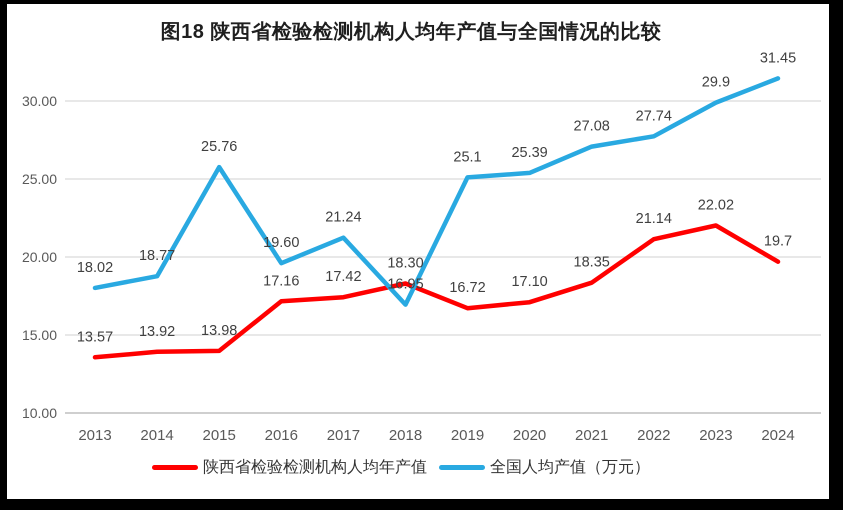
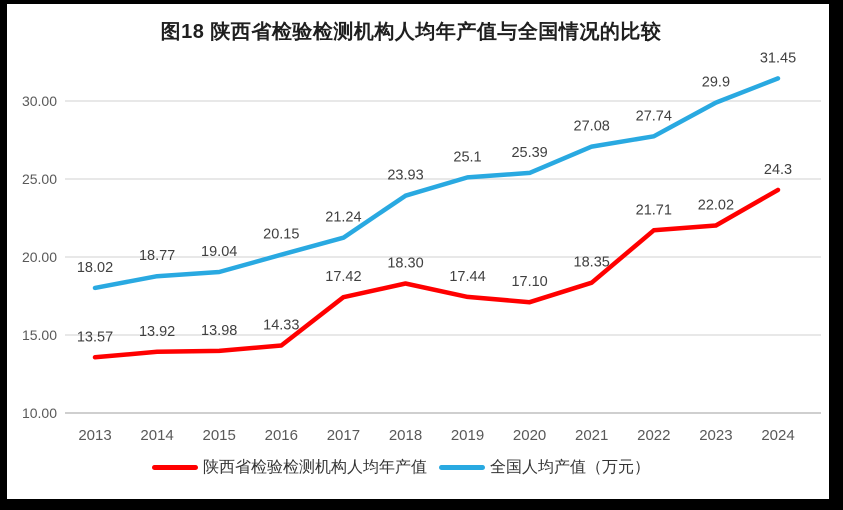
全国人均产值（万元）/2015: 25.76 -> 19.04
陕西省检验检测机构人均年产值/2016: 17.16 -> 14.33
全国人均产值（万元）/2016: 19.60 -> 20.15
全国人均产值（万元）/2018: 16.95 -> 23.93
陕西省检验检测机构人均年产值/2019: 16.72 -> 17.44
陕西省检验检测机构人均年产值/2022: 21.14 -> 21.71
陕西省检验检测机构人均年产值/2024: 19.7 -> 24.3
